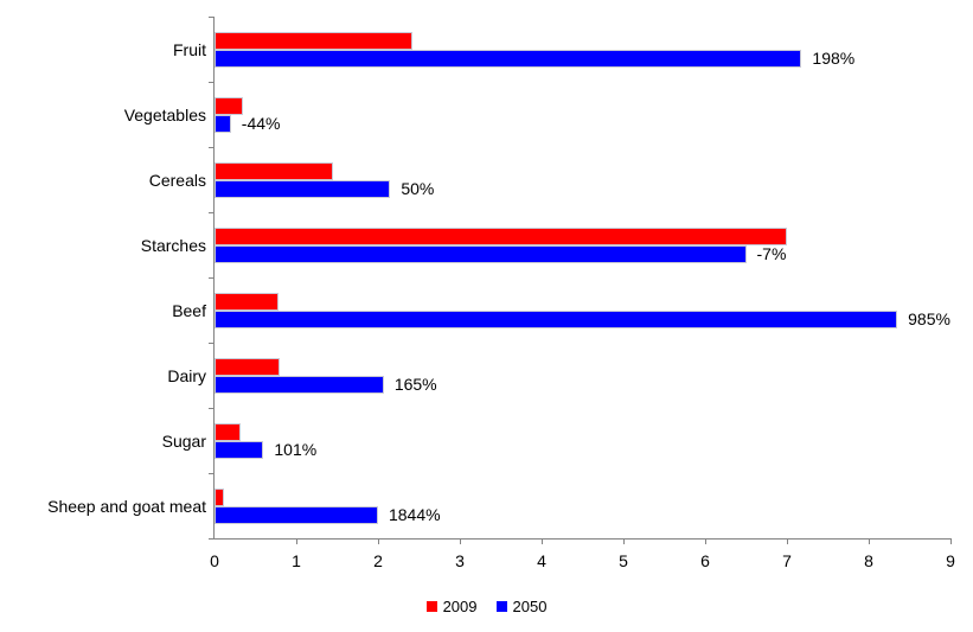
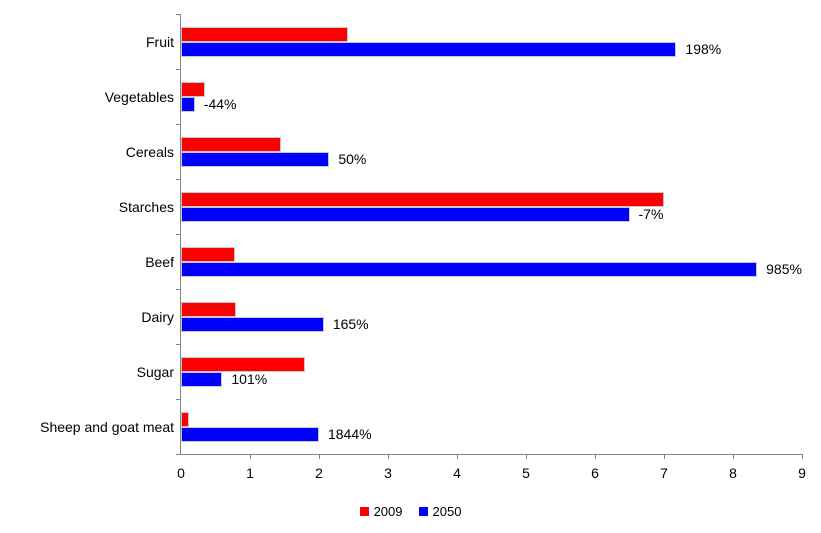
2009/Sugar: 0.3 -> 1.8
